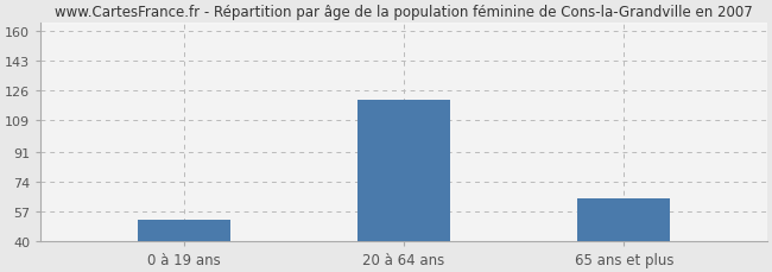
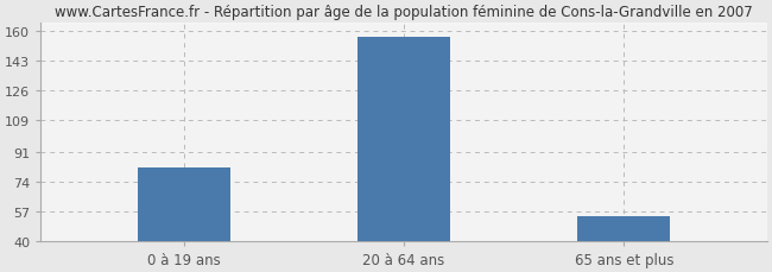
0 à 19 ans: 52 -> 82
20 à 64 ans: 121 -> 157
65 ans et plus: 64 -> 54
